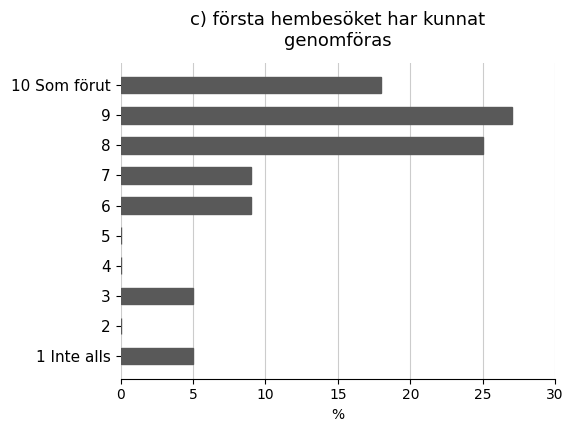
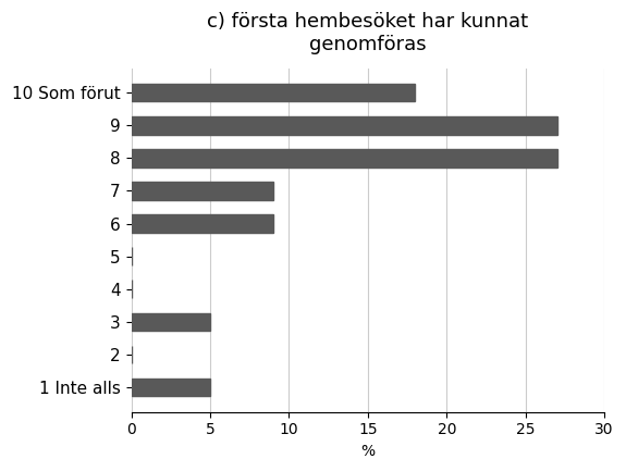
8: 25 -> 27
